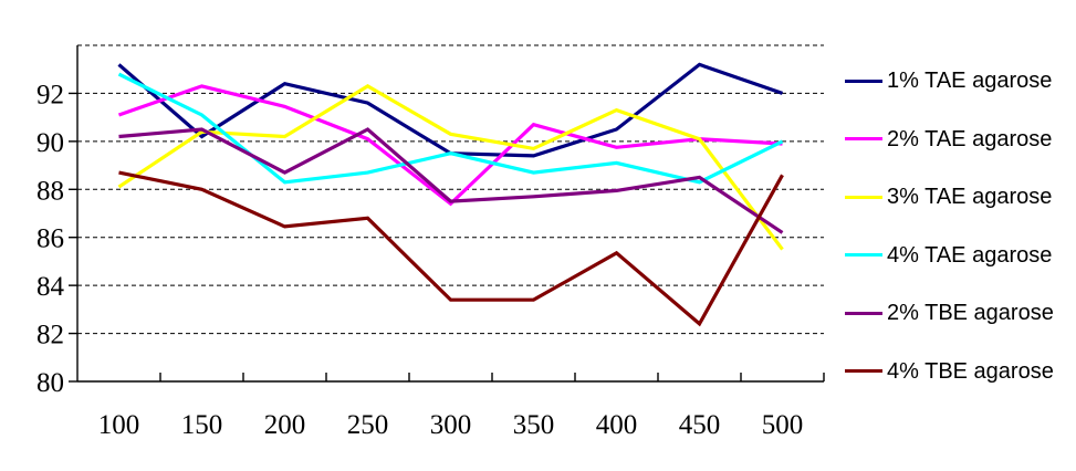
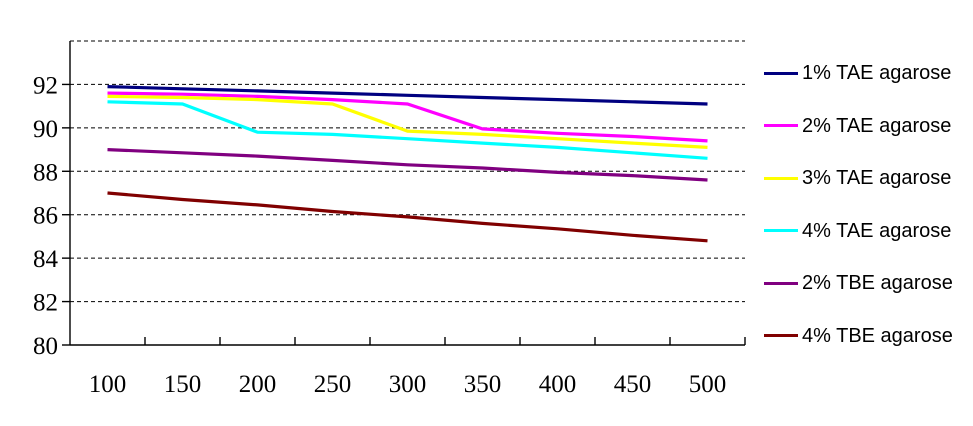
1% TAE agarose/100: 93.2 -> 91.9
2% TAE agarose/100: 91.1 -> 91.6
3% TAE agarose/100: 88.1 -> 91.5
4% TAE agarose/100: 92.8 -> 91.2
2% TBE agarose/100: 90.2 -> 89.0
4% TBE agarose/100: 88.7 -> 87.0
1% TAE agarose/150: 90.2 -> 91.8
2% TAE agarose/150: 92.3 -> 91.5
3% TAE agarose/150: 90.4 -> 91.4
2% TBE agarose/150: 90.5 -> 88.8
4% TBE agarose/150: 88.0 -> 86.7
1% TAE agarose/200: 92.4 -> 91.7
3% TAE agarose/200: 90.2 -> 91.3
4% TAE agarose/200: 88.3 -> 89.8
2% TAE agarose/250: 90.1 -> 91.3
3% TAE agarose/250: 92.3 -> 91.1
4% TAE agarose/250: 88.7 -> 89.7
2% TBE agarose/250: 90.5 -> 88.5
4% TBE agarose/250: 86.8 -> 86.2
1% TAE agarose/300: 89.5 -> 91.5
2% TAE agarose/300: 87.4 -> 91.1
3% TAE agarose/300: 90.3 -> 89.8
2% TBE agarose/300: 87.5 -> 88.3
4% TBE agarose/300: 83.4 -> 85.9
1% TAE agarose/350: 89.4 -> 91.4
2% TAE agarose/350: 90.7 -> 90.0
4% TAE agarose/350: 88.7 -> 89.3
2% TBE agarose/350: 87.7 -> 88.2
4% TBE agarose/350: 83.4 -> 85.6
1% TAE agarose/400: 90.5 -> 91.3
3% TAE agarose/400: 91.3 -> 89.5
1% TAE agarose/450: 93.2 -> 91.2
2% TAE agarose/450: 90.1 -> 89.6
3% TAE agarose/450: 90.1 -> 89.3
4% TAE agarose/450: 88.3 -> 88.8
2% TBE agarose/450: 88.5 -> 87.8
4% TBE agarose/450: 82.4 -> 85.0
1% TAE agarose/500: 92.0 -> 91.1
2% TAE agarose/500: 89.9 -> 89.4
3% TAE agarose/500: 85.5 -> 89.1
4% TAE agarose/500: 90.0 -> 88.6
2% TBE agarose/500: 86.2 -> 87.6
4% TBE agarose/500: 88.6 -> 84.8
